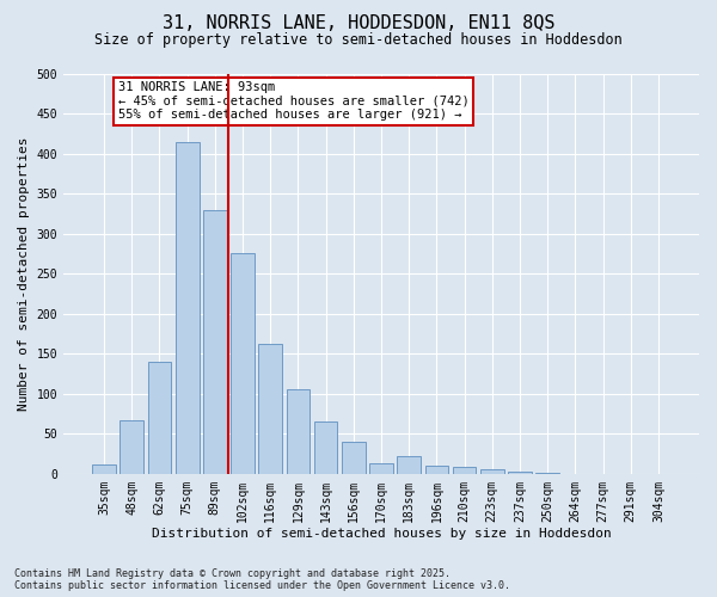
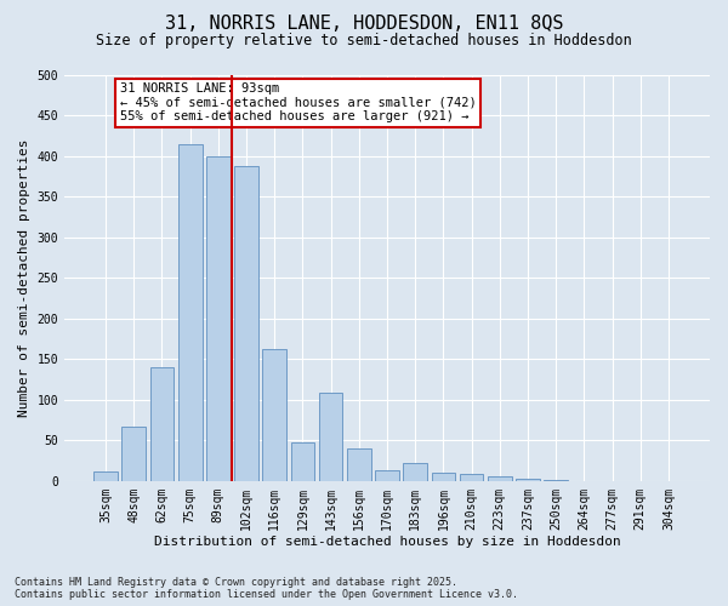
89sqm: 330 -> 400
102sqm: 275 -> 388
129sqm: 105 -> 48
143sqm: 65 -> 108
